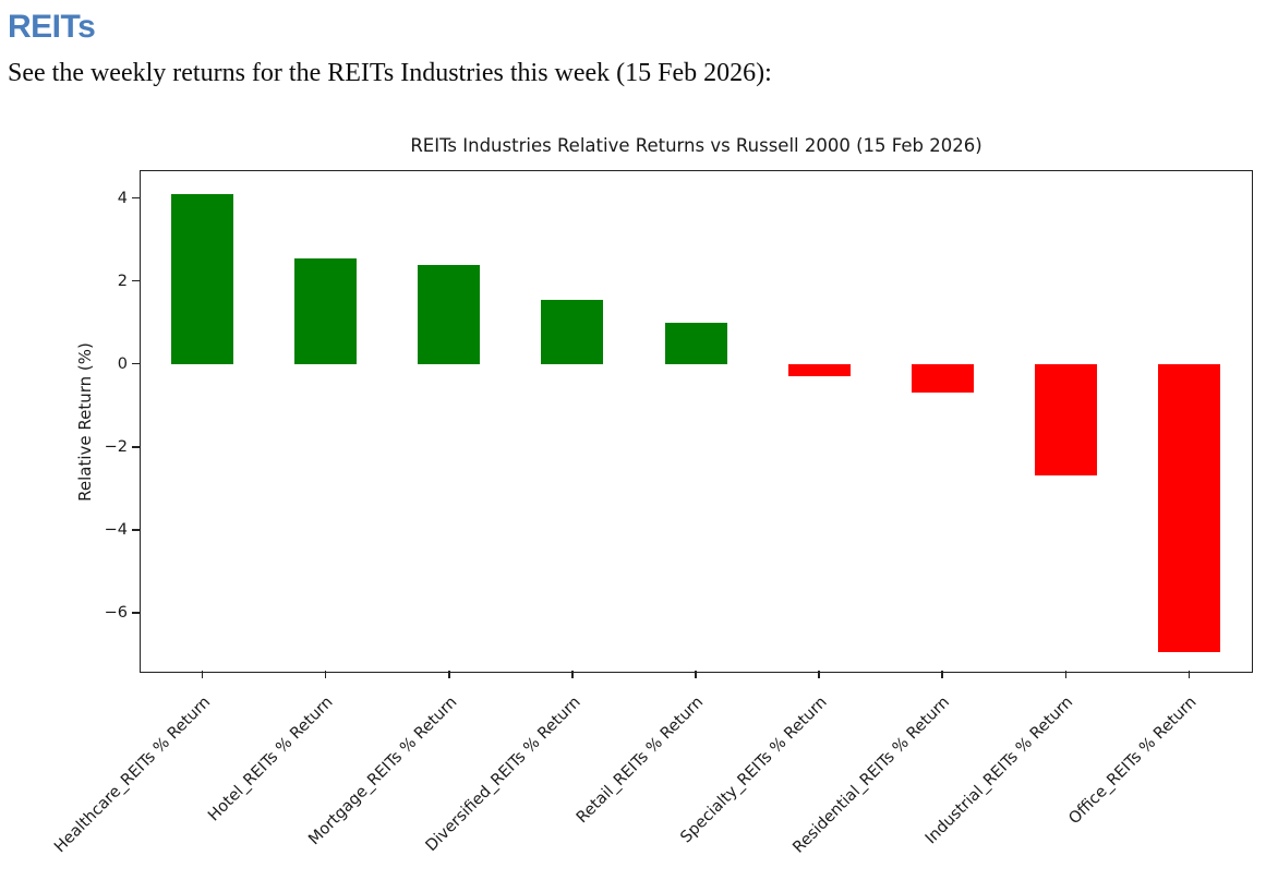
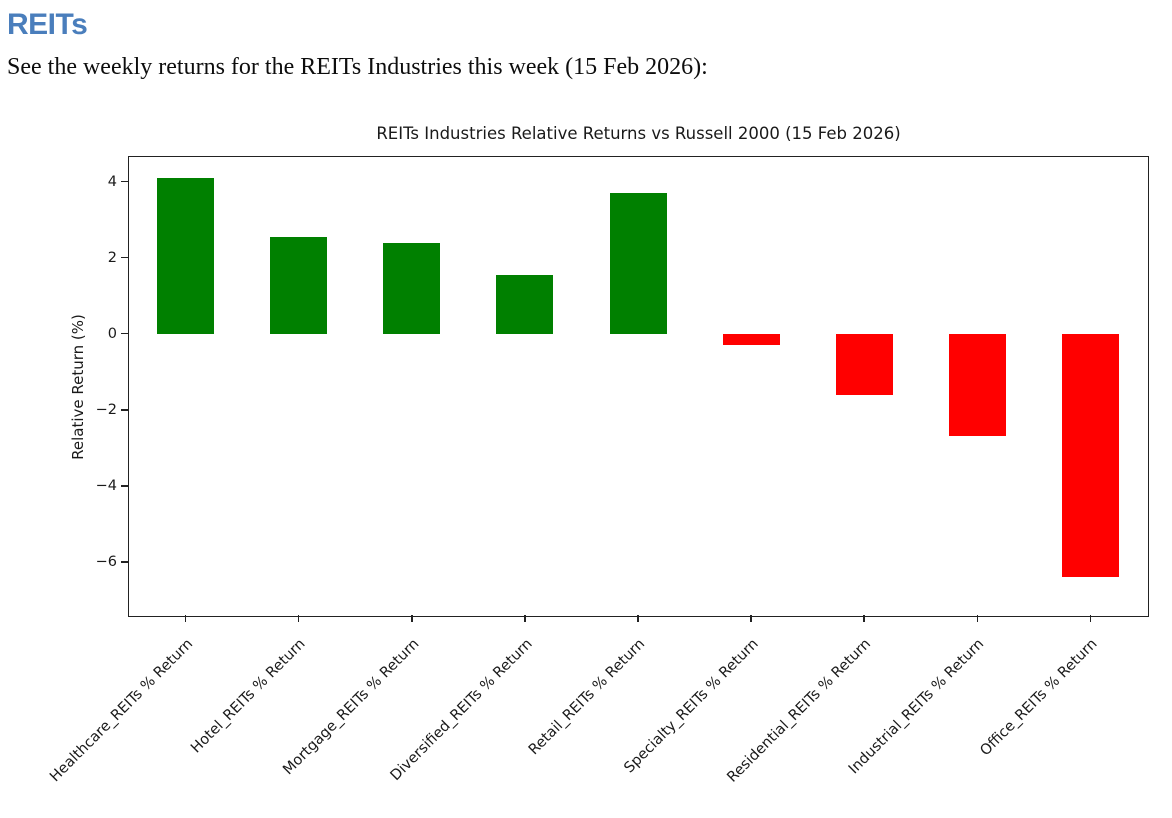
Retail_REITs % Return: 1.0 -> 3.7
Residential_REITs % Return: -0.7 -> -1.6
Office_REITs % Return: -7.0 -> -6.4
